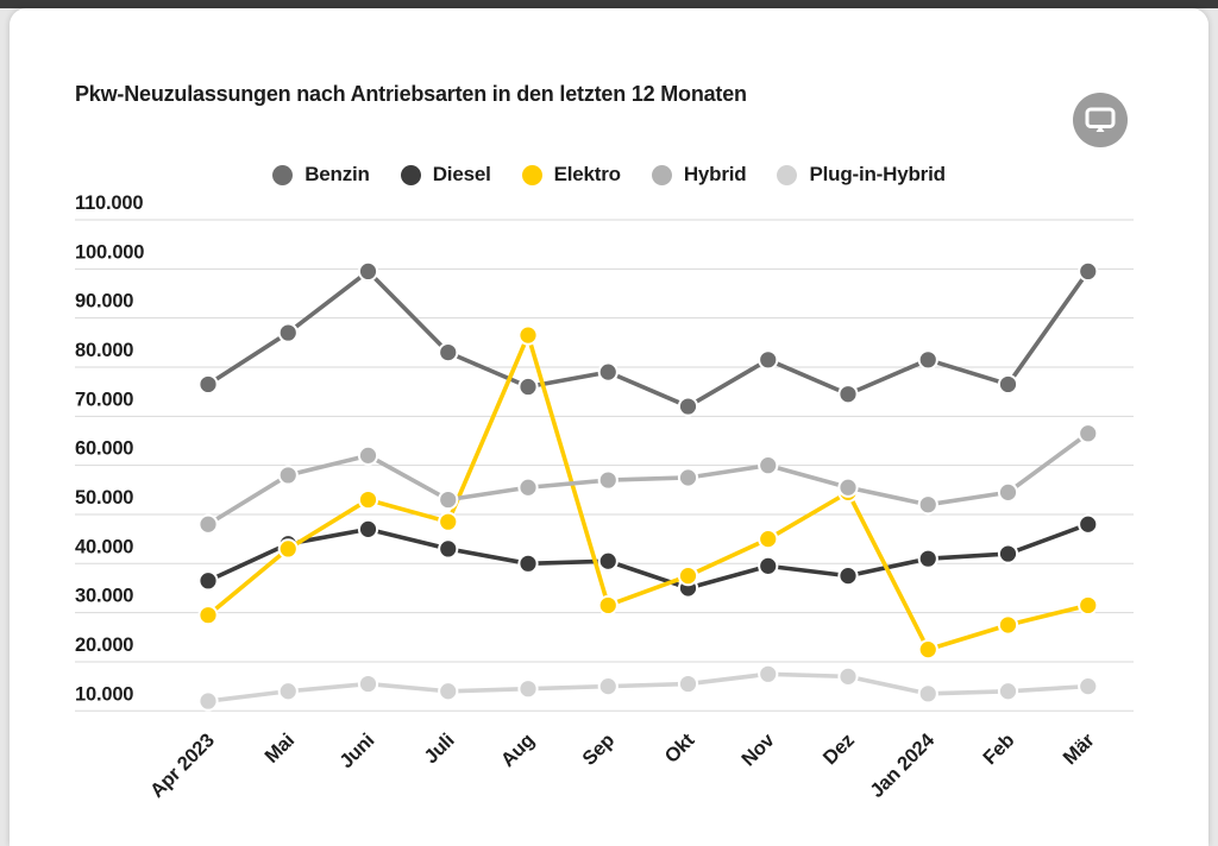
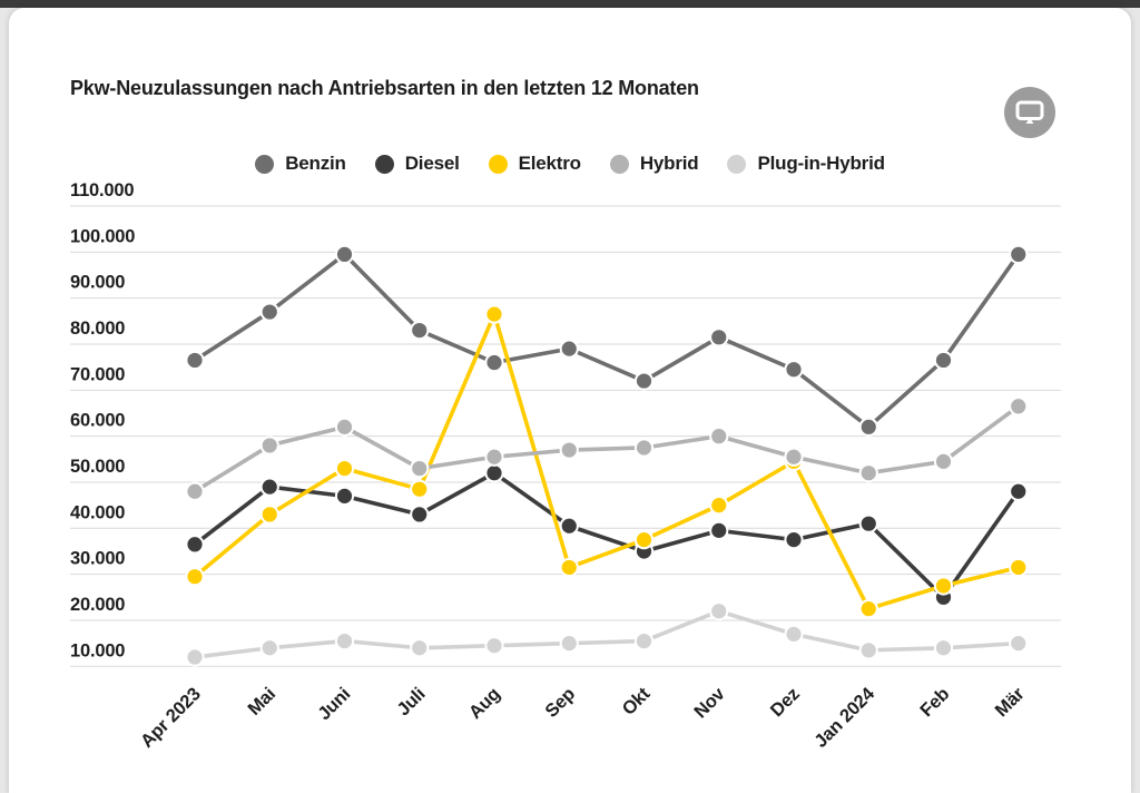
Diesel/Mai: 44000 -> 49000
Diesel/Aug: 40000 -> 52000
Plug-in-Hybrid/Nov: 18000 -> 22000
Benzin/Jan 2024: 82000 -> 62000
Diesel/Feb: 42000 -> 25000
